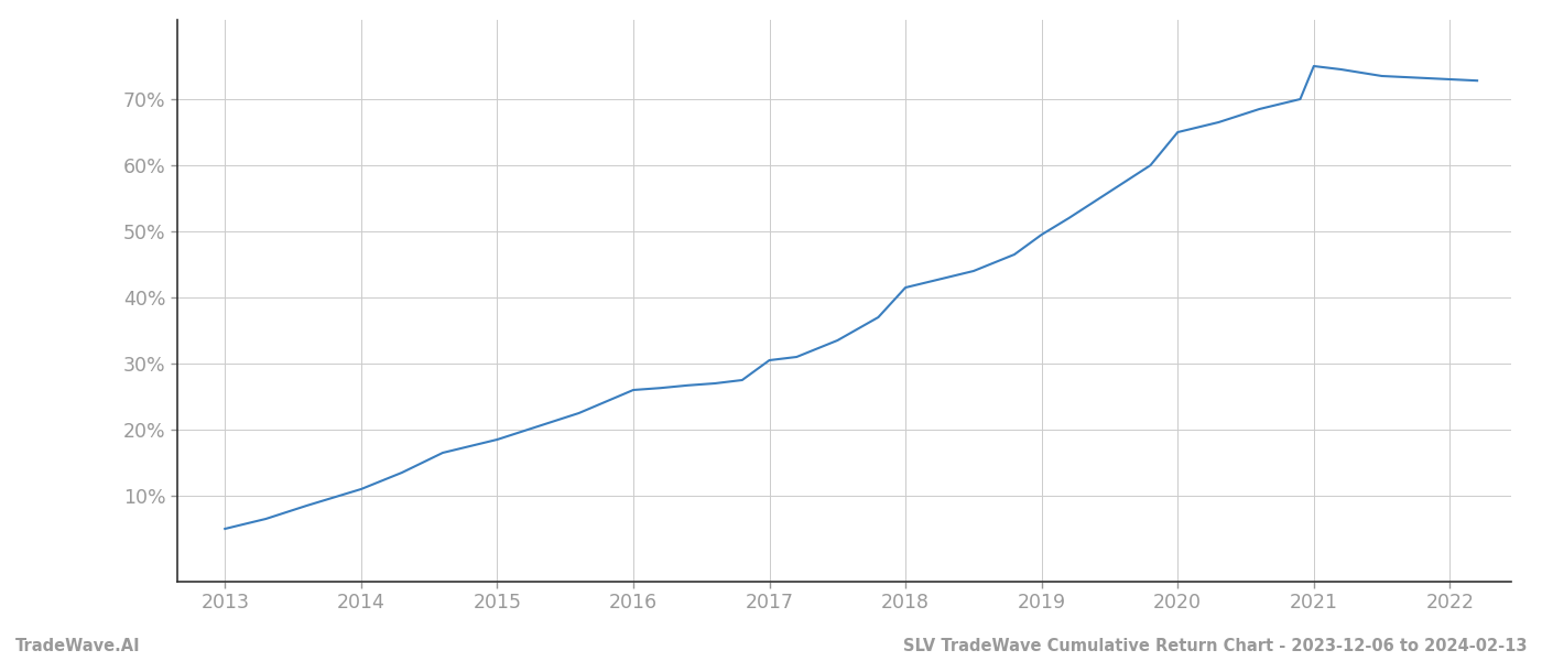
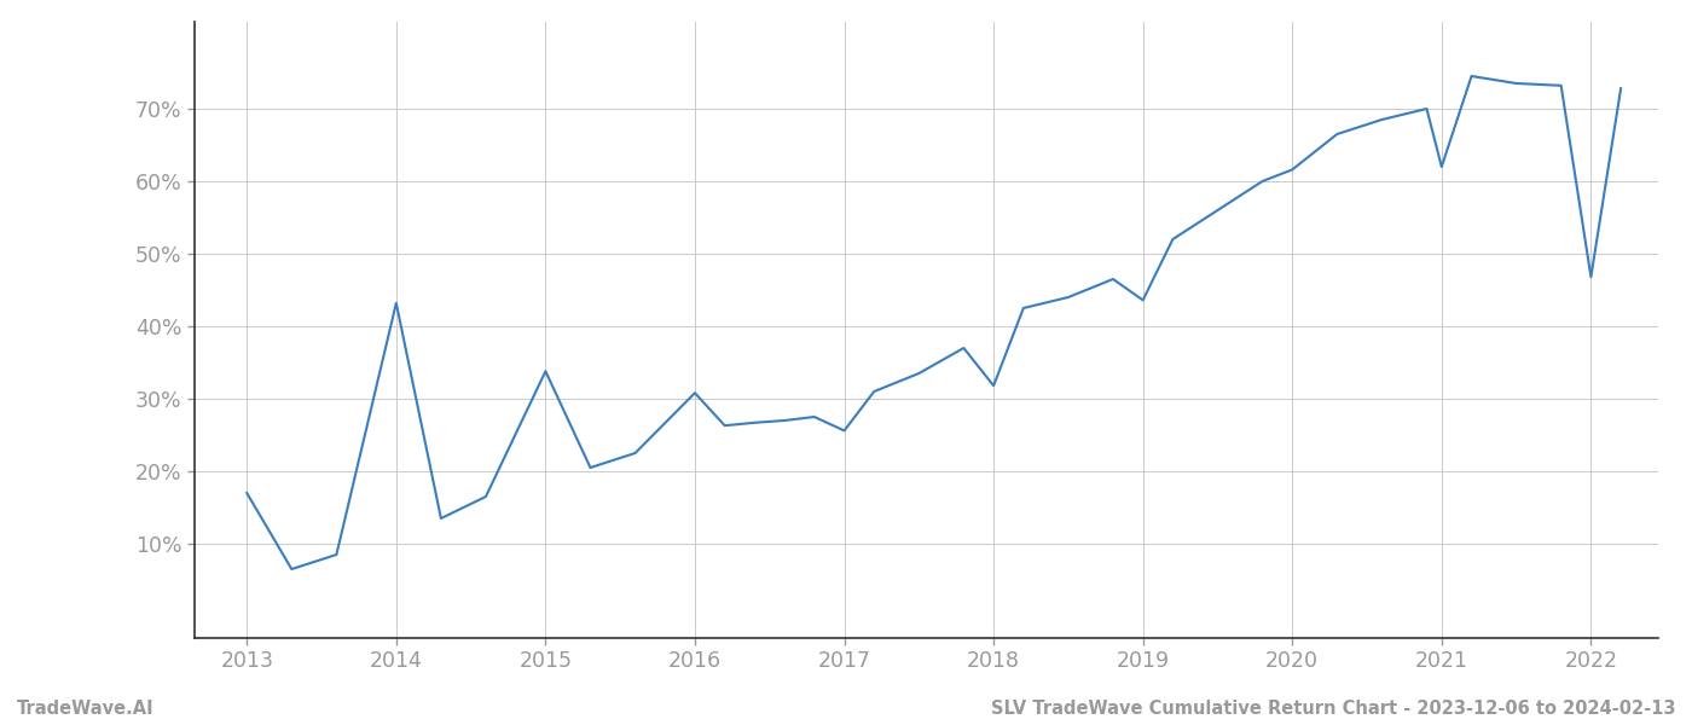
2013: 5.0% -> 17.0%
2014: 11.0% -> 43.2%
2015: 18.5% -> 33.8%
2016: 26.0% -> 30.8%
2017: 30.5% -> 25.6%
2018: 41.5% -> 31.8%
2019: 49.5% -> 43.6%
2020: 65.0% -> 61.6%
2021: 75.0% -> 62.0%
2022: 73.0% -> 46.8%
